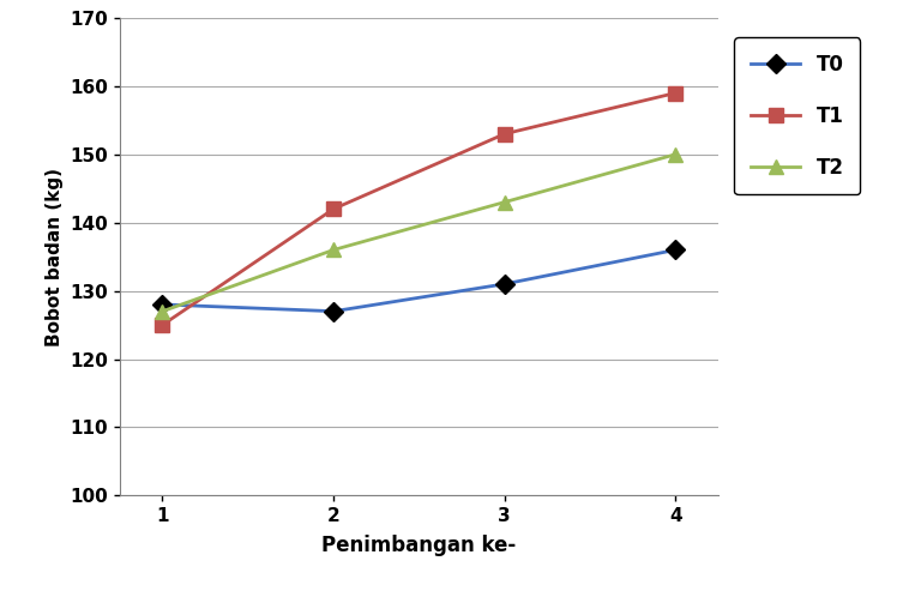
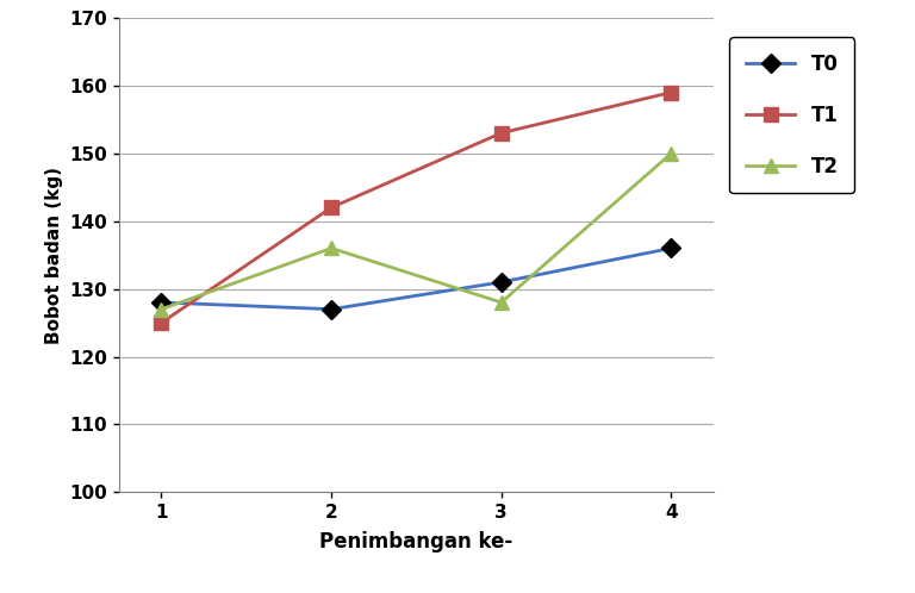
T2/3: 143 -> 128
